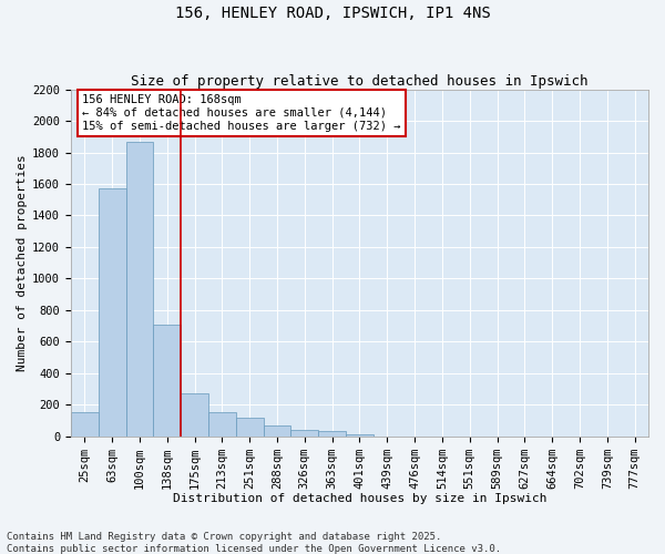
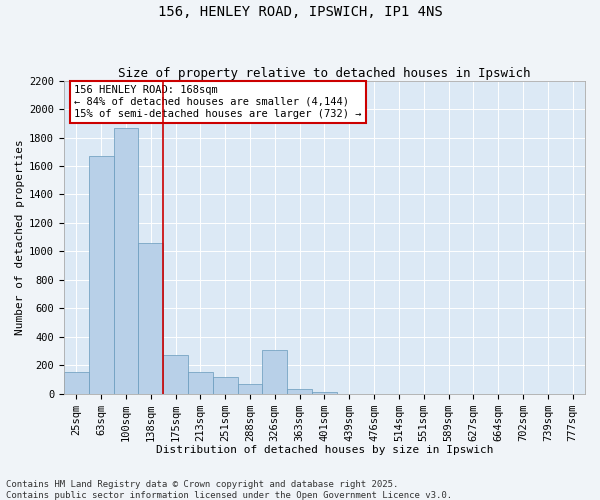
63sqm: 1570 -> 1670
138sqm: 710 -> 1060
326sqm: 40 -> 310
